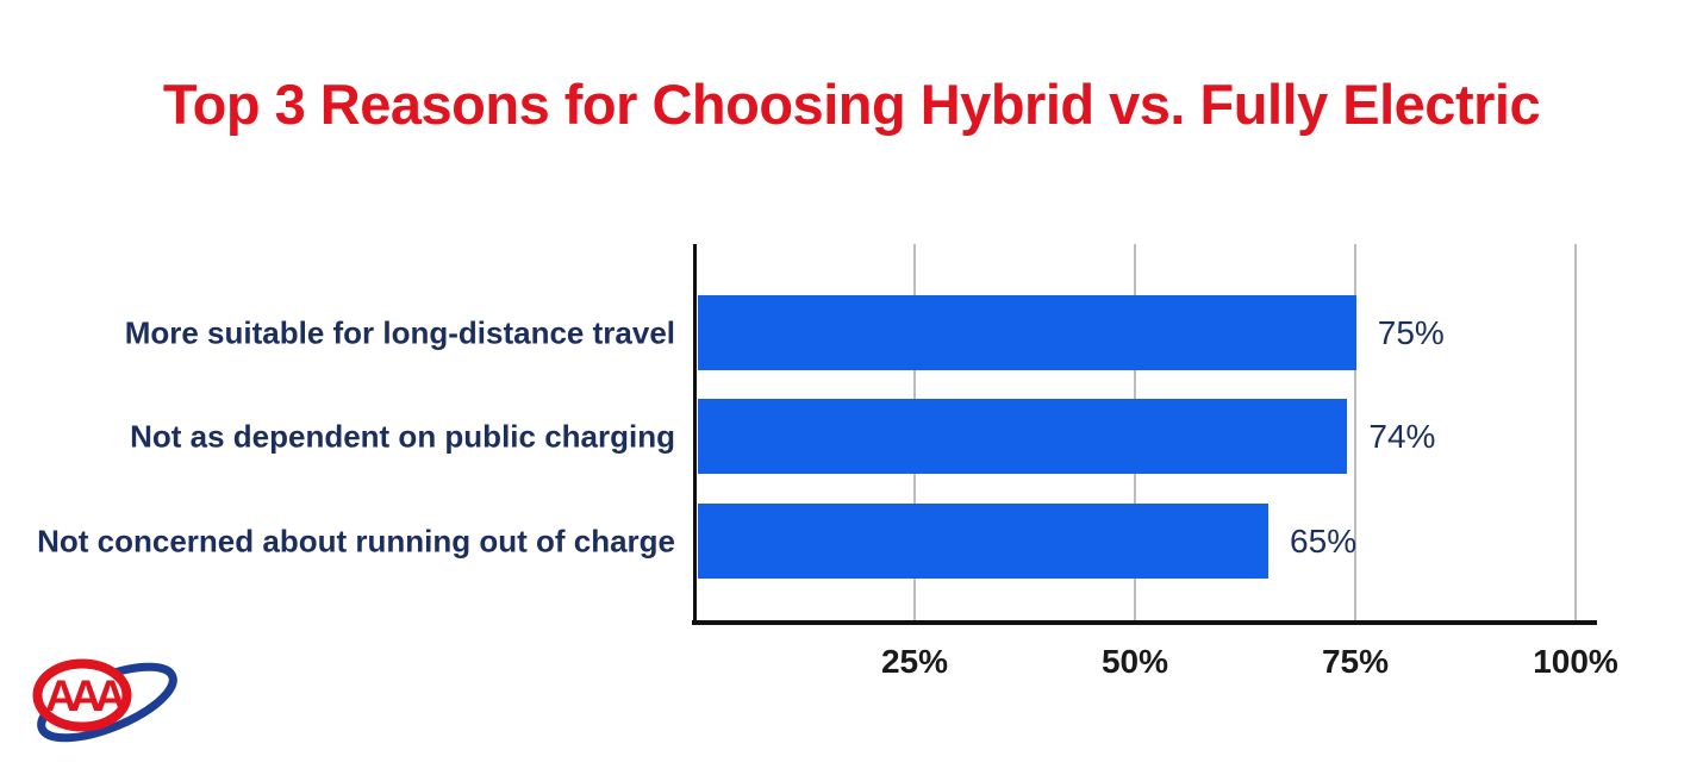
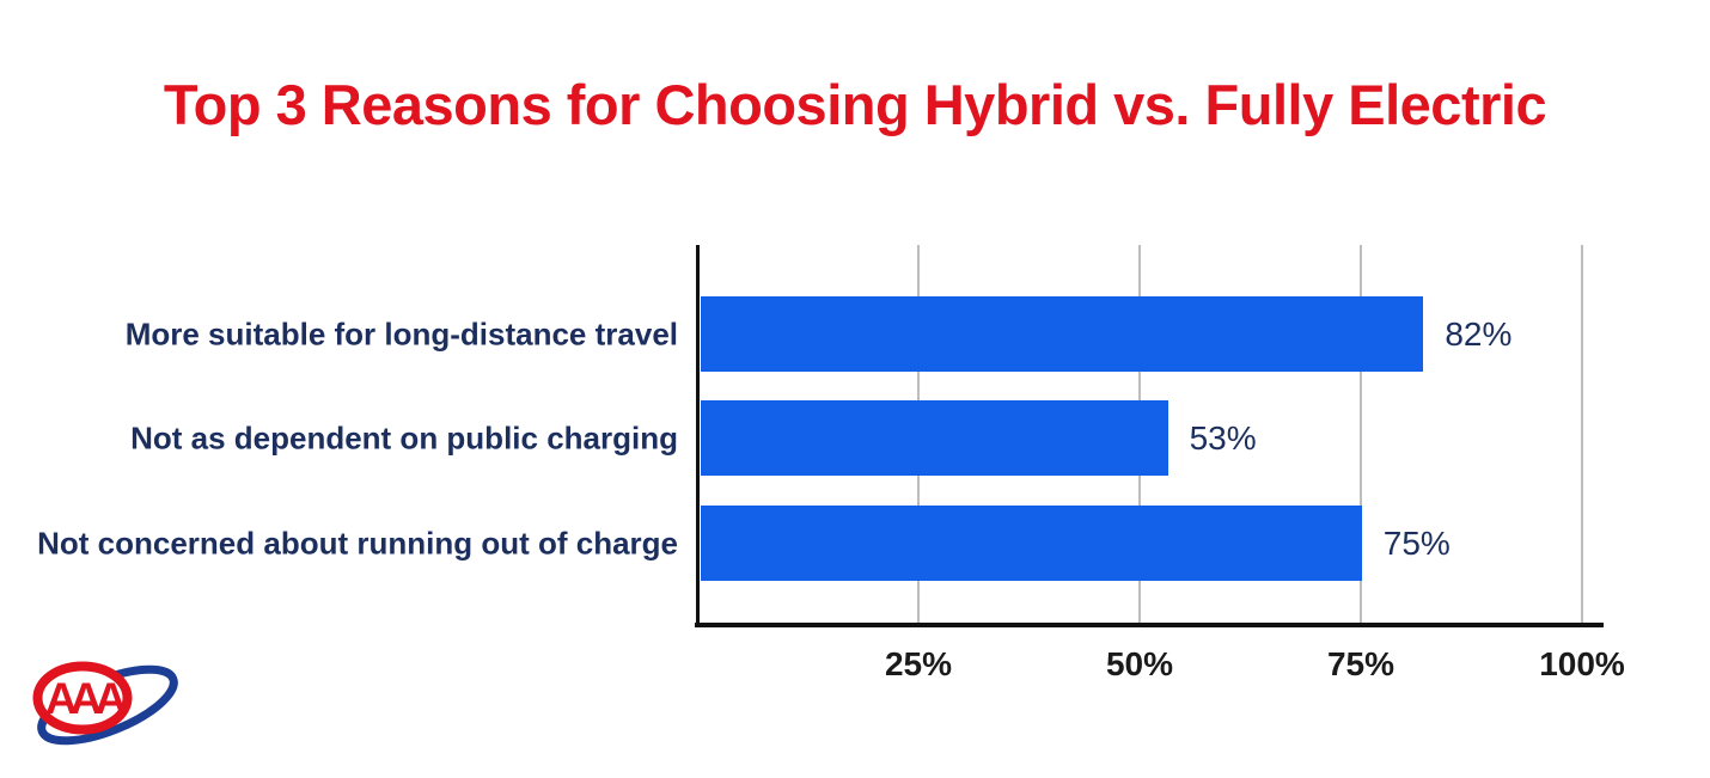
More suitable for long-distance travel: 75% -> 82%
Not as dependent on public charging: 74% -> 53%
Not concerned about running out of charge: 65% -> 75%
